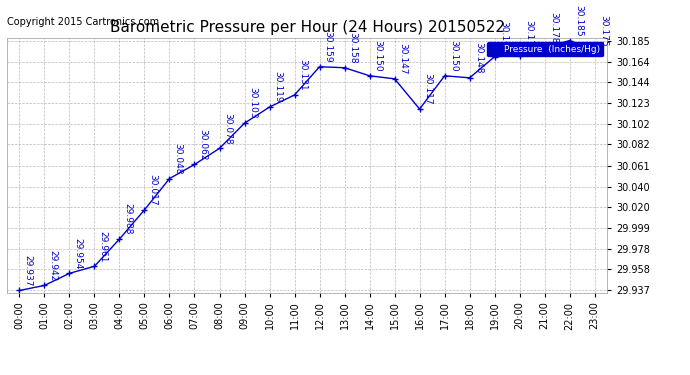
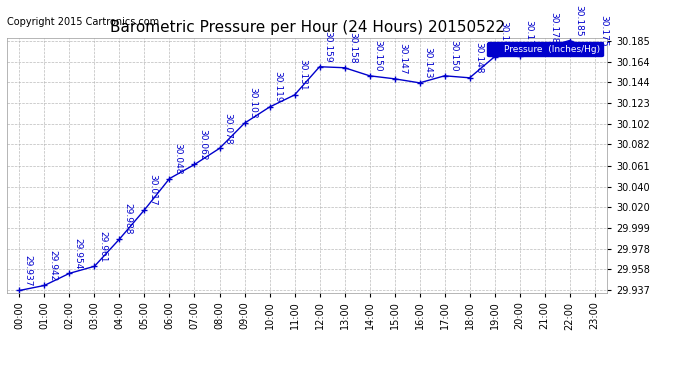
16:00: 30.117 -> 30.143
